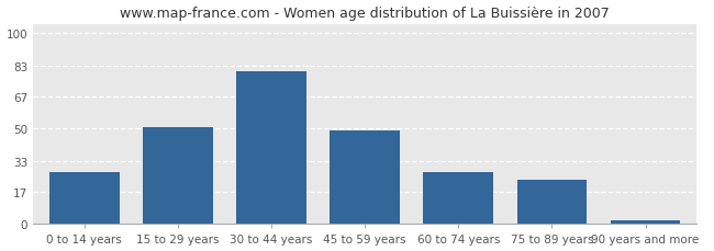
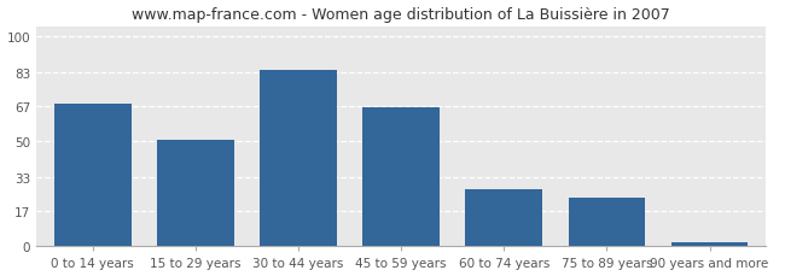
0 to 14 years: 27 -> 68
30 to 44 years: 80 -> 84
45 to 59 years: 49 -> 66
